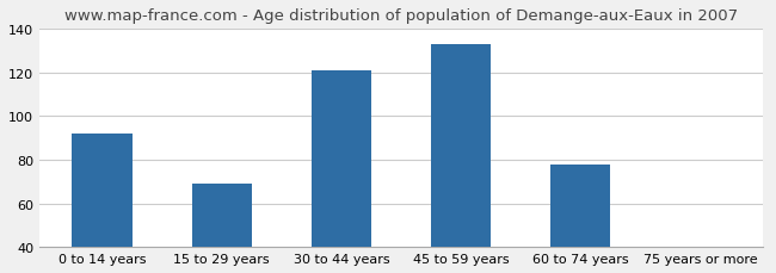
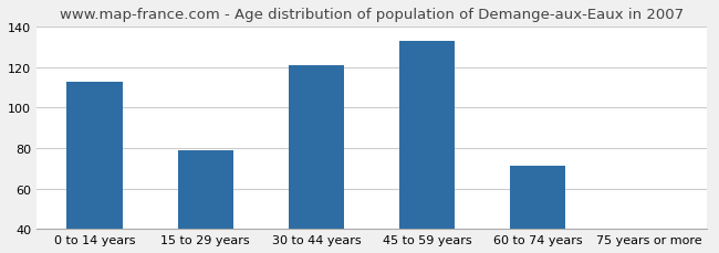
0 to 14 years: 92 -> 113
15 to 29 years: 69 -> 79
60 to 74 years: 78 -> 71
